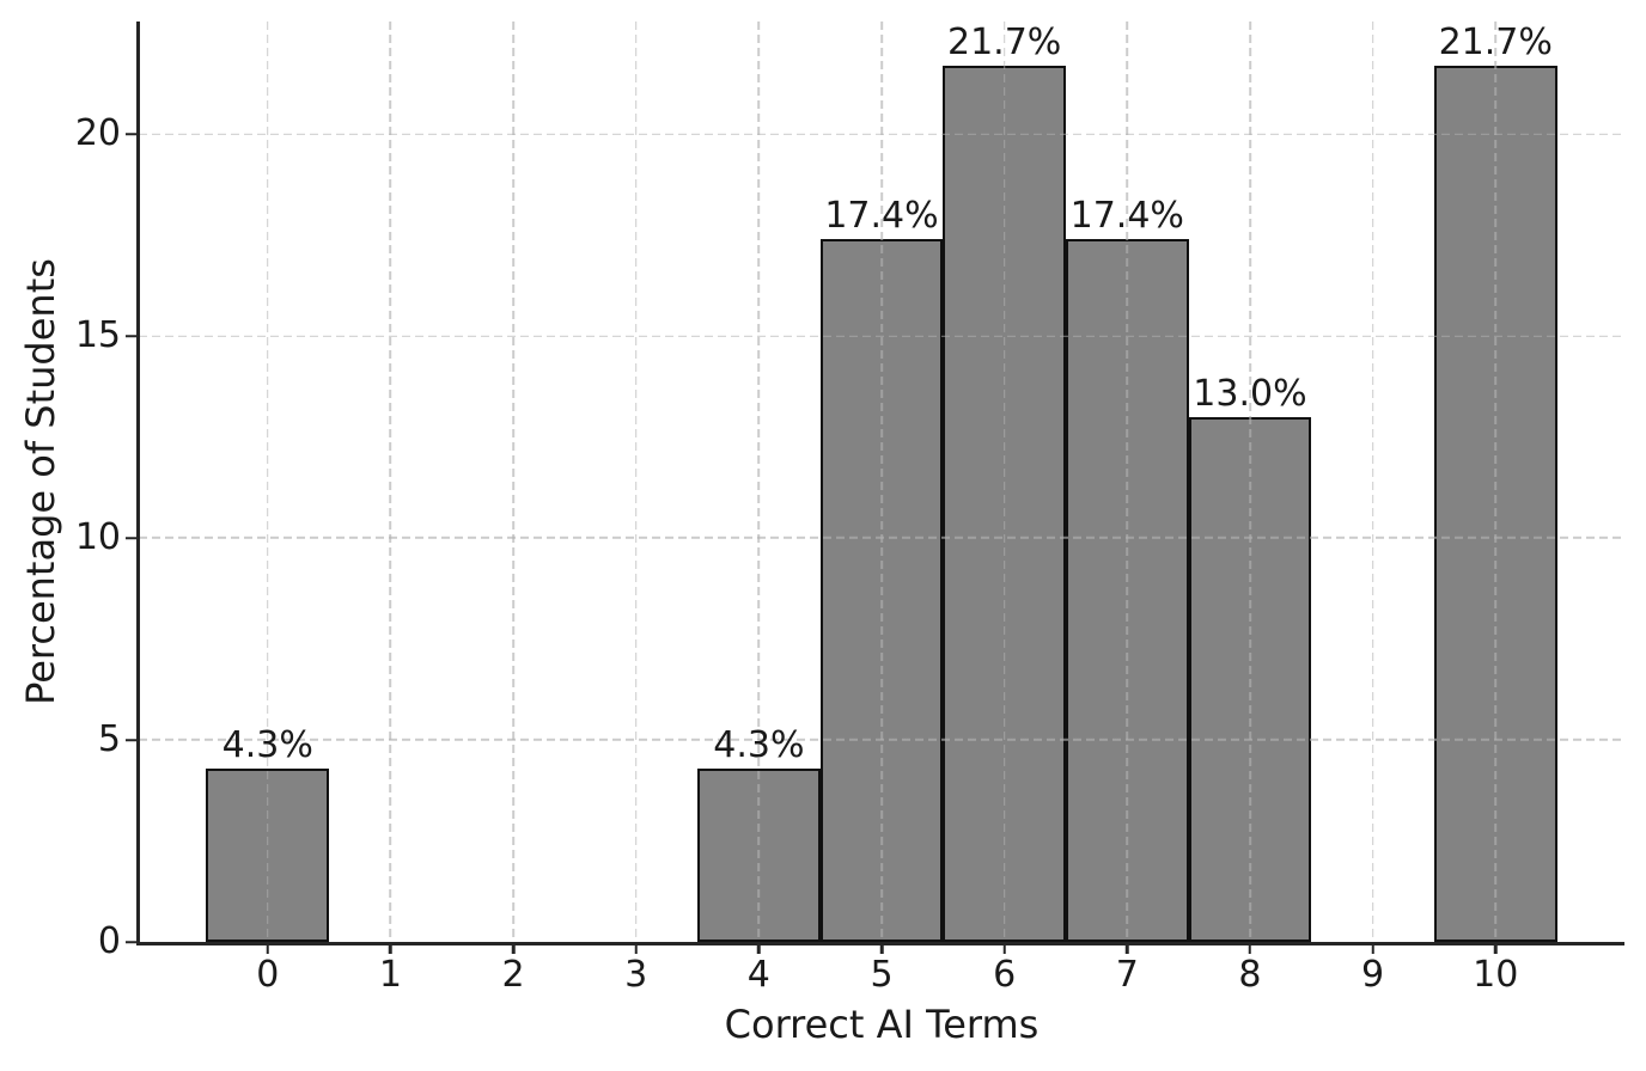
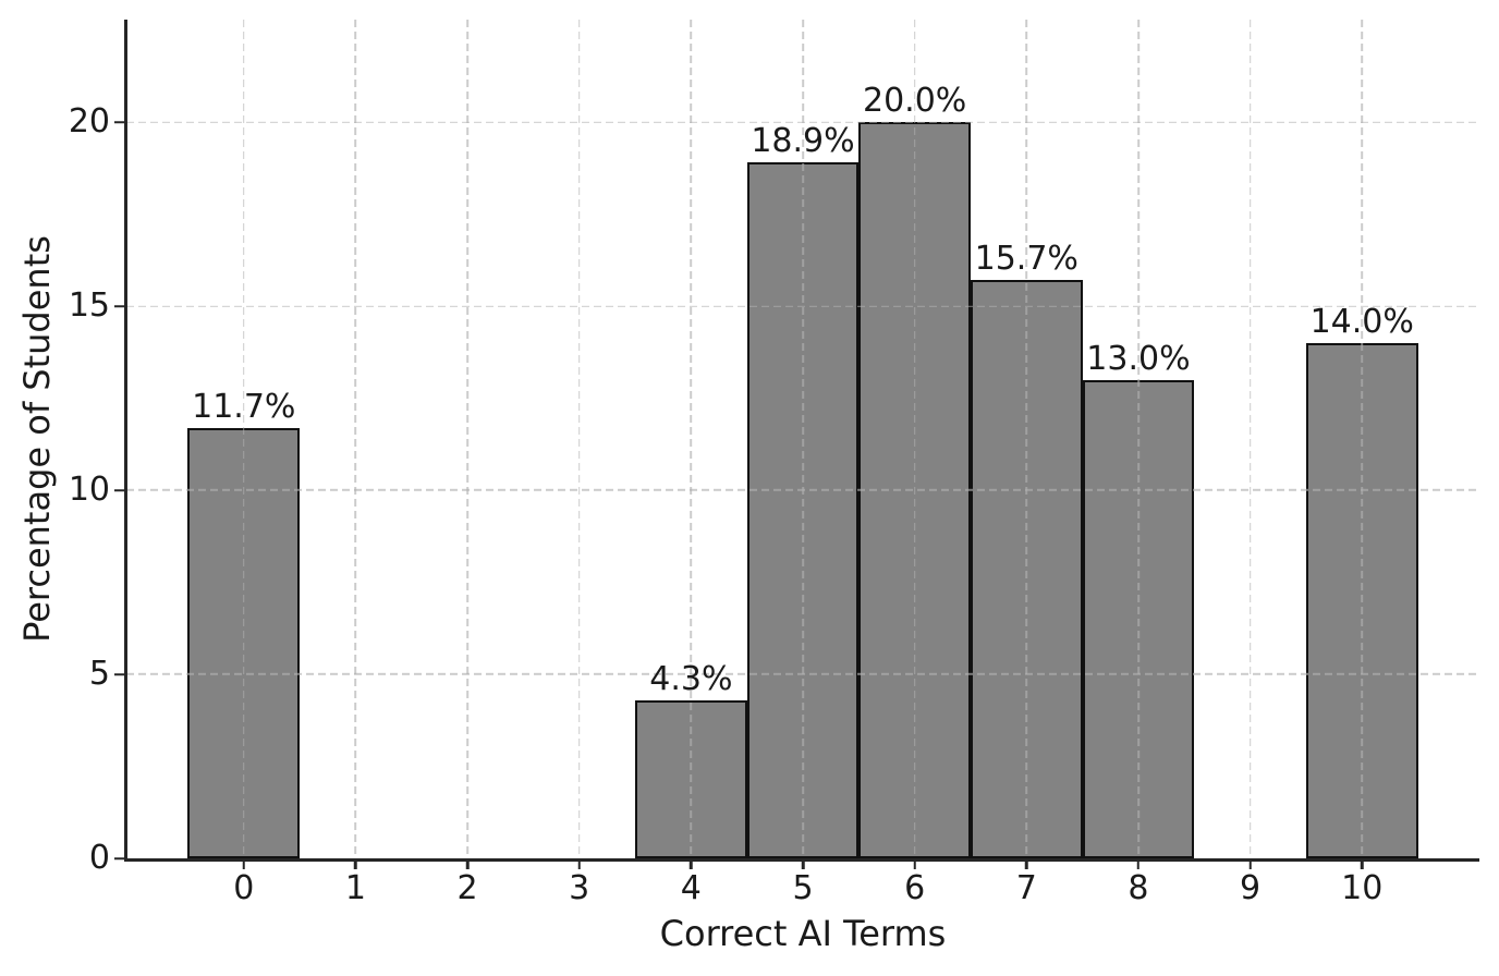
0: 4.3% -> 11.7%
5: 17.4% -> 18.9%
6: 21.7% -> 20.0%
7: 17.4% -> 15.7%
10: 21.7% -> 14.0%
